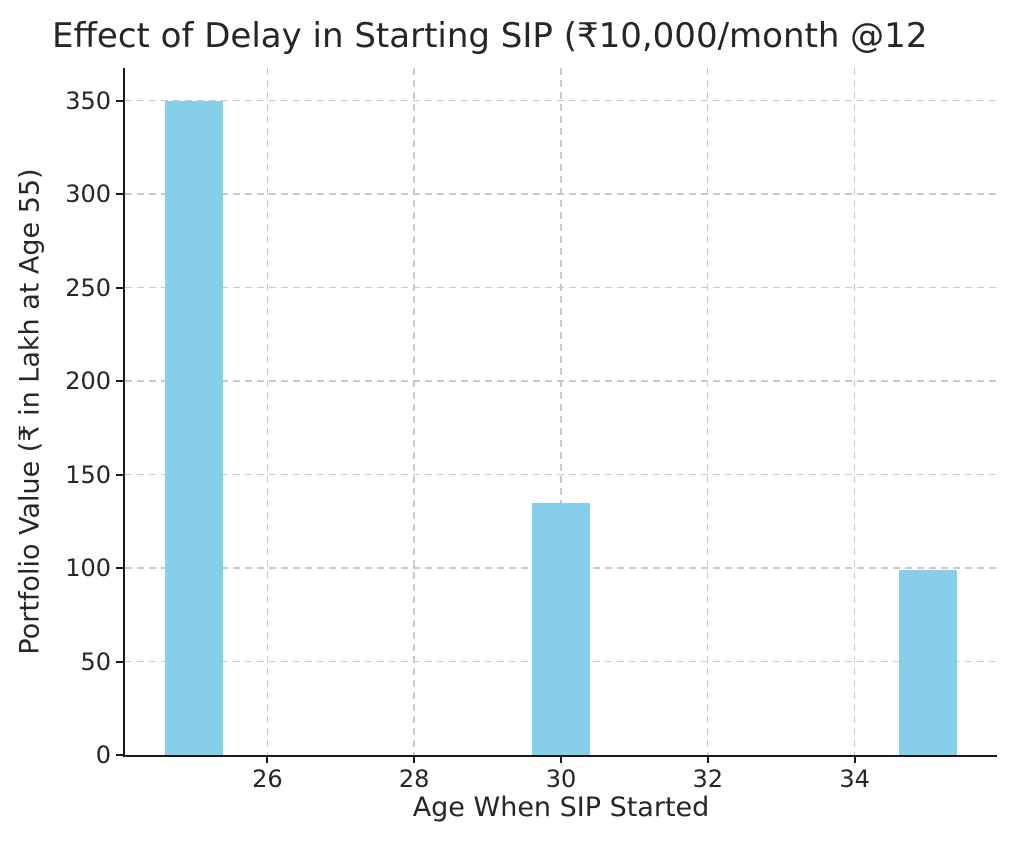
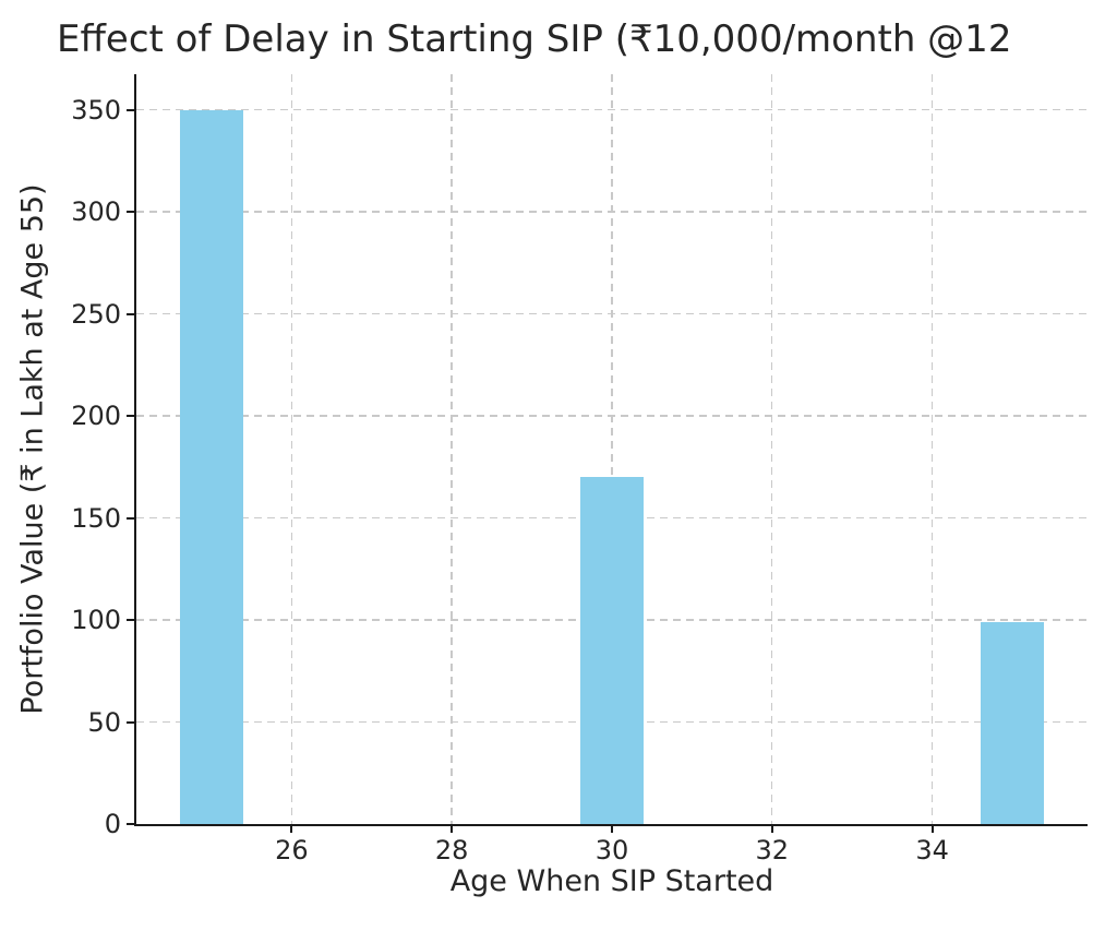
30: 135 -> 170
